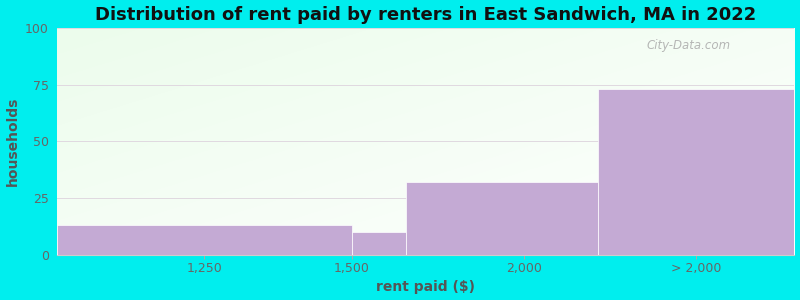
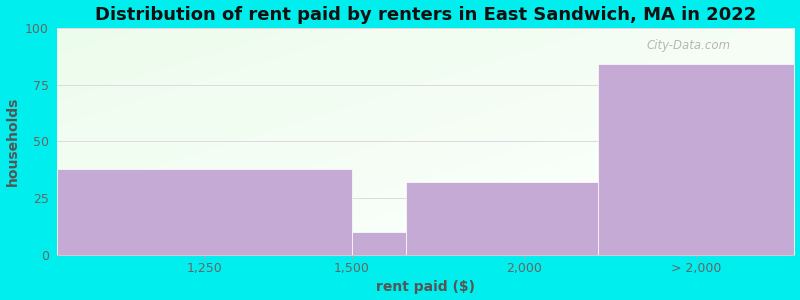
1,250: 13 -> 38
> 2,000: 73 -> 84
